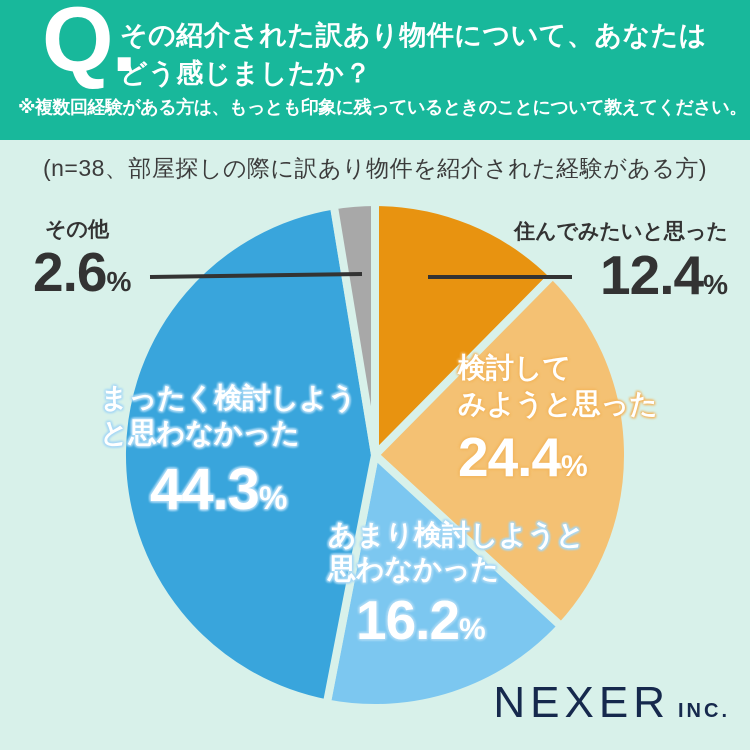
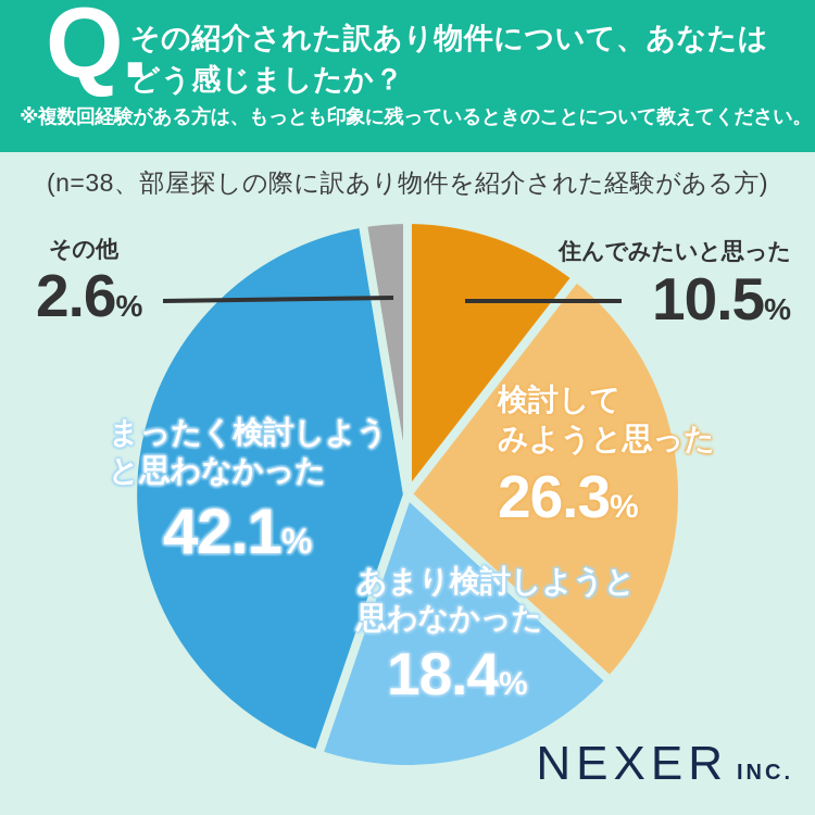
住んでみたいと思った: 12.4 -> 10.5
検討してみようと思った: 24.4 -> 26.3
あまり検討しようと思わなかった: 16.2 -> 18.4
まったく検討しようと思わなかった: 44.3 -> 42.1
